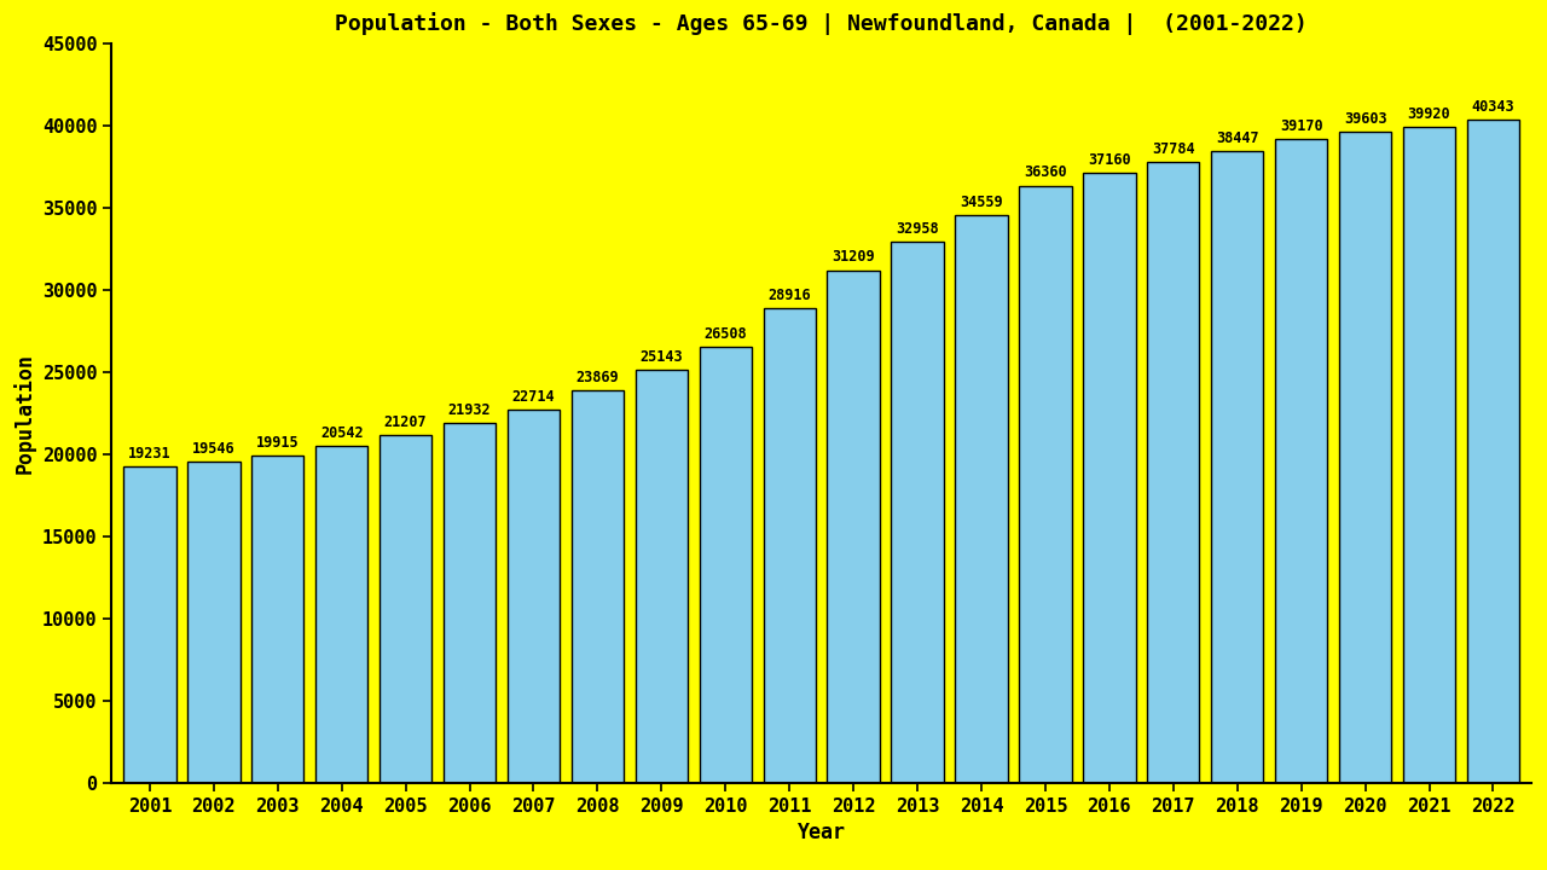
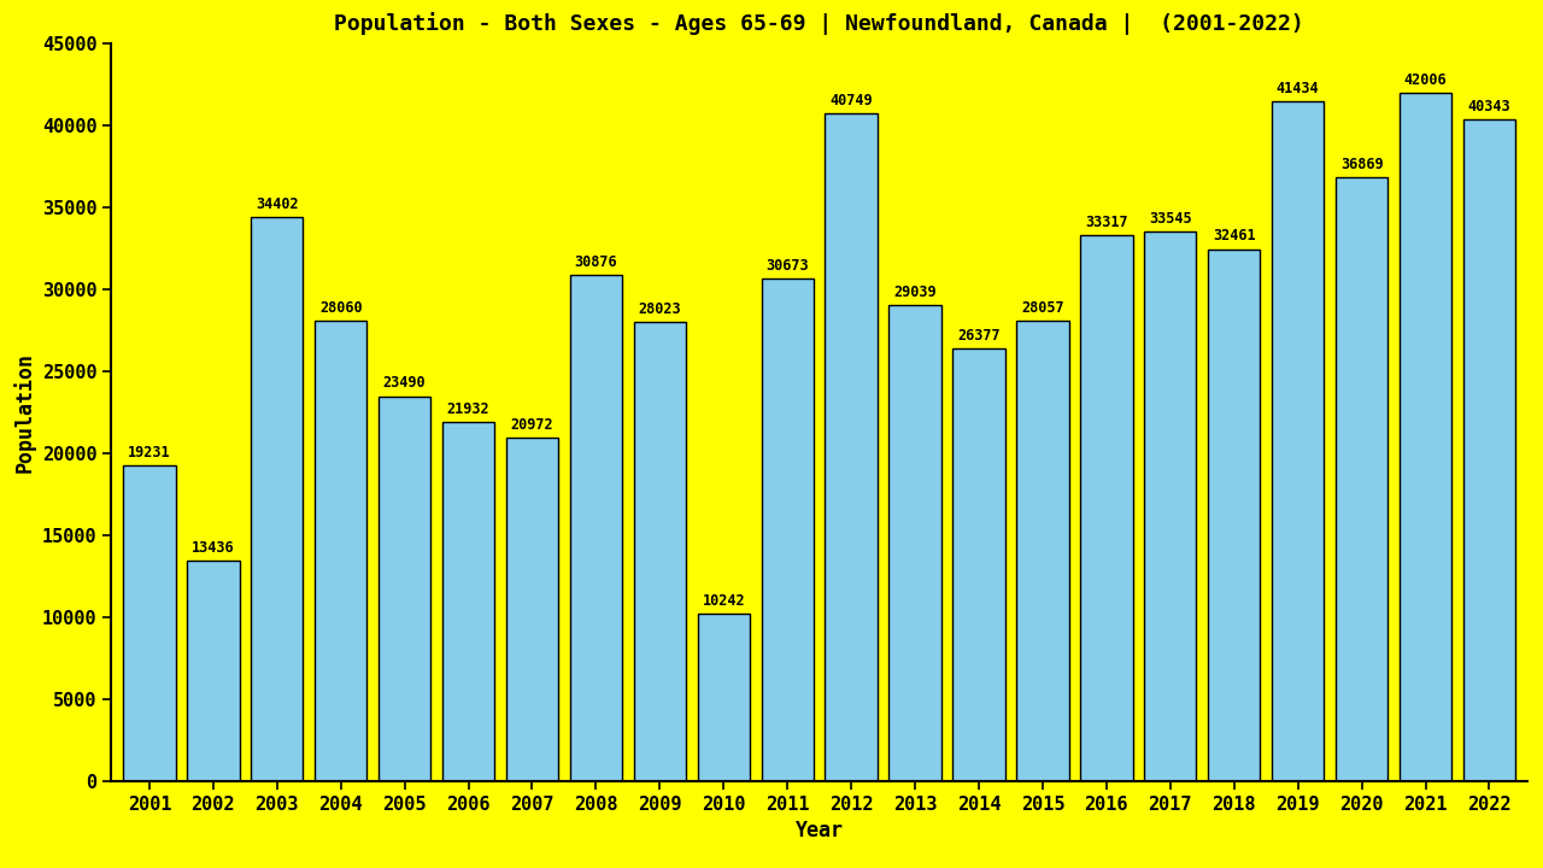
2002: 19546 -> 13436
2003: 19915 -> 34402
2004: 20542 -> 28060
2005: 21207 -> 23490
2007: 22714 -> 20972
2008: 23869 -> 30876
2009: 25143 -> 28023
2010: 26508 -> 10242
2011: 28916 -> 30673
2012: 31209 -> 40749
2013: 32958 -> 29039
2014: 34559 -> 26377
2015: 36360 -> 28057
2016: 37160 -> 33317
2017: 37784 -> 33545
2018: 38447 -> 32461
2019: 39170 -> 41434
2020: 39603 -> 36869
2021: 39920 -> 42006
